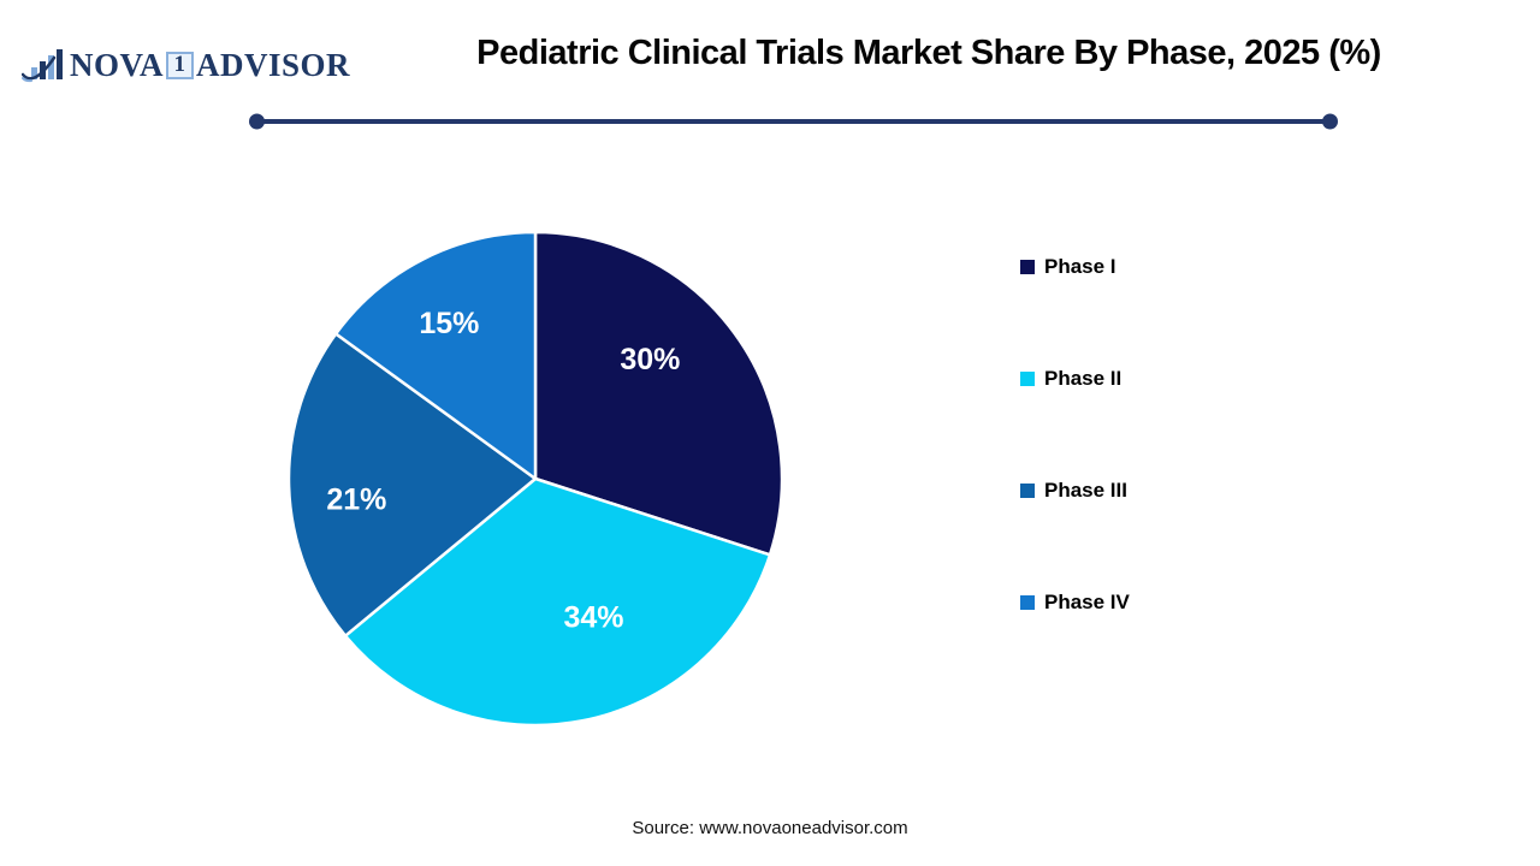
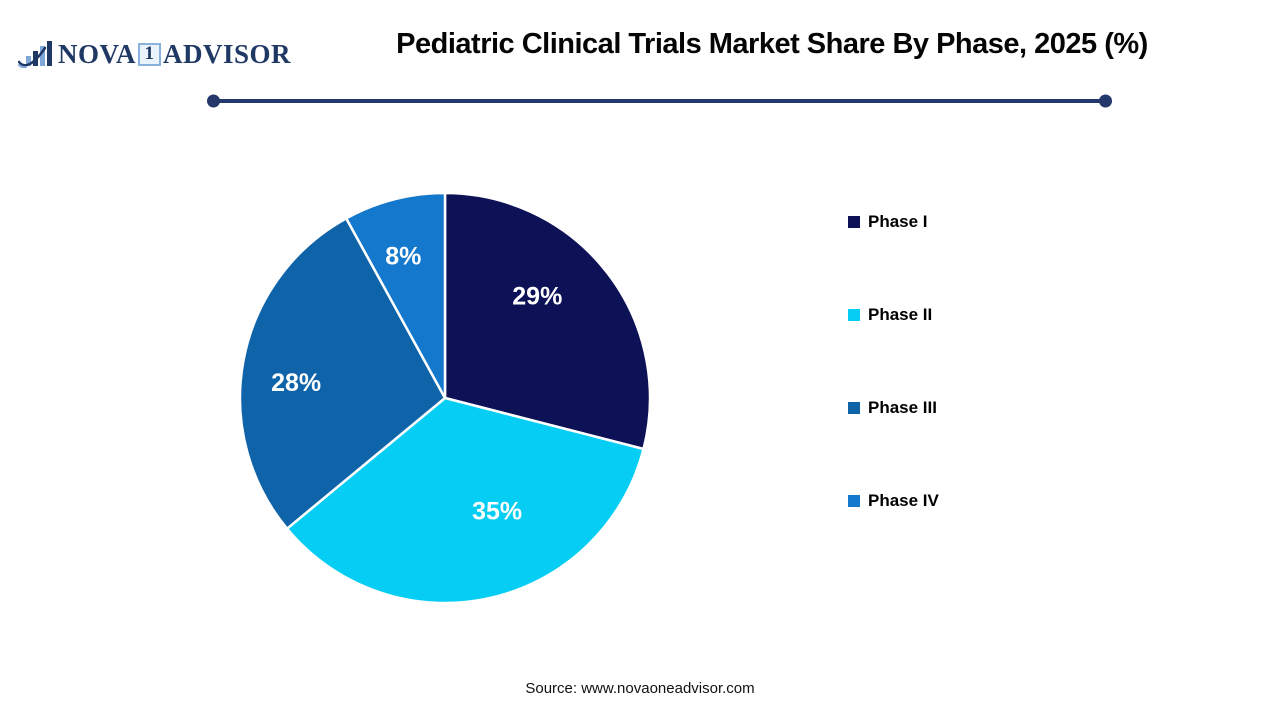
Phase I: 30% -> 29%
Phase II: 34% -> 35%
Phase III: 21% -> 28%
Phase IV: 15% -> 8%
